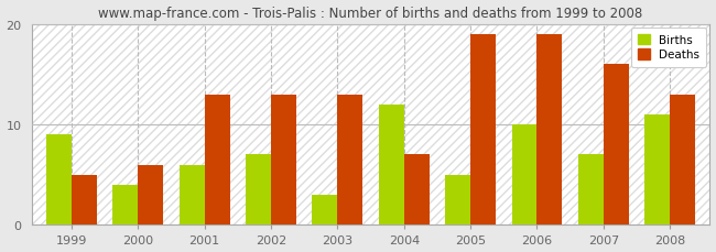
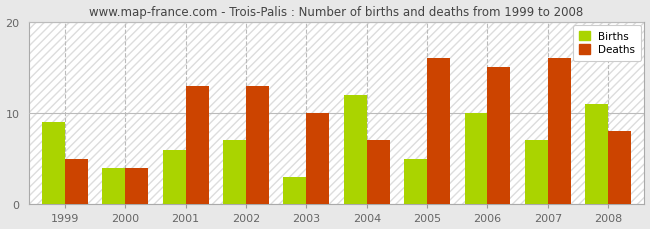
Deaths/2000: 6 -> 4
Deaths/2003: 13 -> 10
Deaths/2005: 19 -> 16
Deaths/2006: 19 -> 15
Deaths/2008: 13 -> 8
